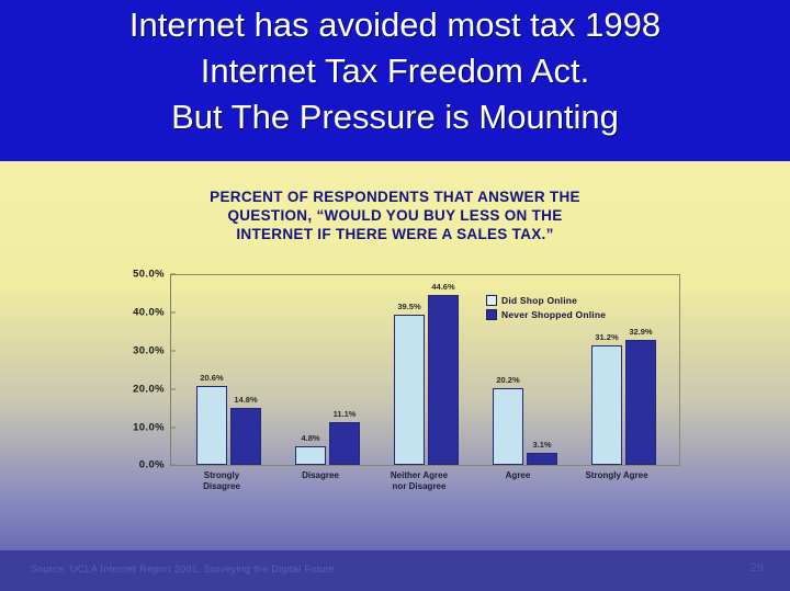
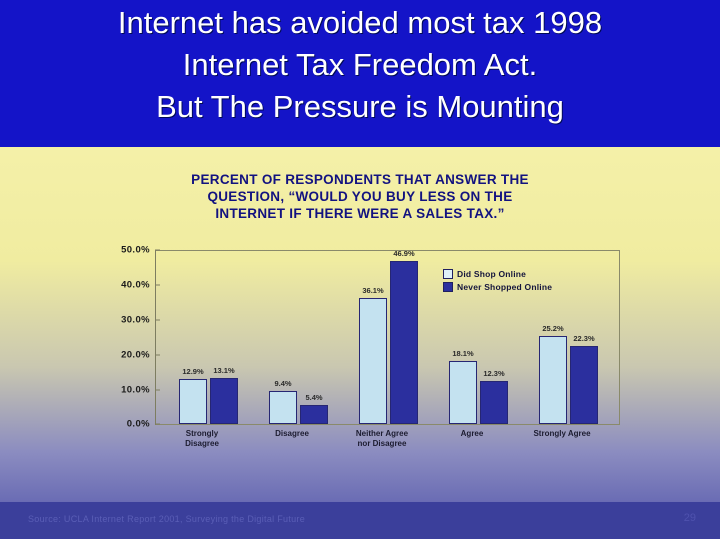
Did Shop Online/Strongly Disagree: 20.6% -> 12.9%
Never Shopped Online/Strongly Disagree: 14.8% -> 13.1%
Did Shop Online/Disagree: 4.8% -> 9.4%
Never Shopped Online/Disagree: 11.1% -> 5.4%
Did Shop Online/Neither Agree nor Disagree: 39.5% -> 36.1%
Never Shopped Online/Neither Agree nor Disagree: 44.6% -> 46.9%
Did Shop Online/Agree: 20.2% -> 18.1%
Never Shopped Online/Agree: 3.1% -> 12.3%
Did Shop Online/Strongly Agree: 31.2% -> 25.2%
Never Shopped Online/Strongly Agree: 32.9% -> 22.3%
